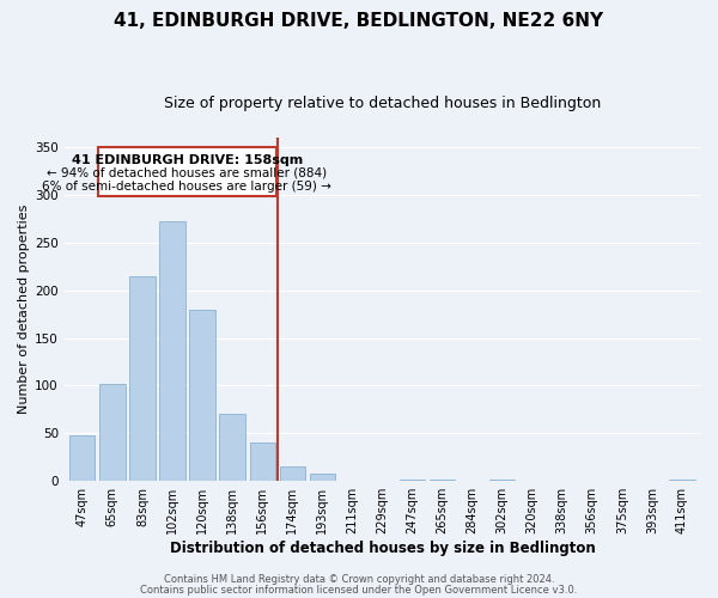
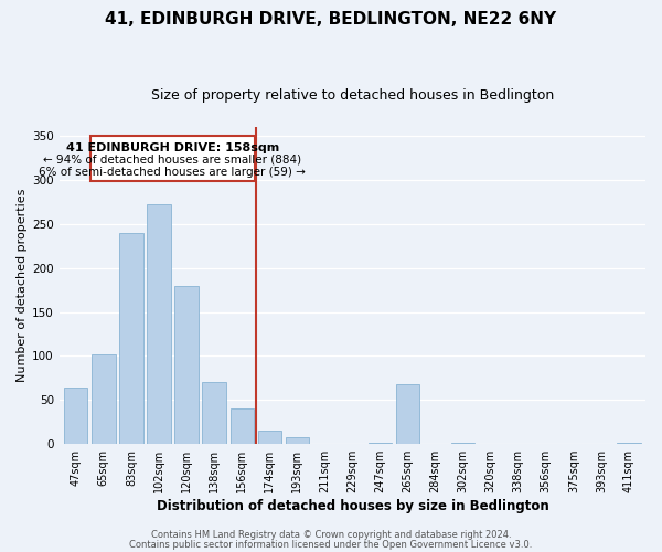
47sqm: 48 -> 64
83sqm: 215 -> 240
265sqm: 1 -> 68
